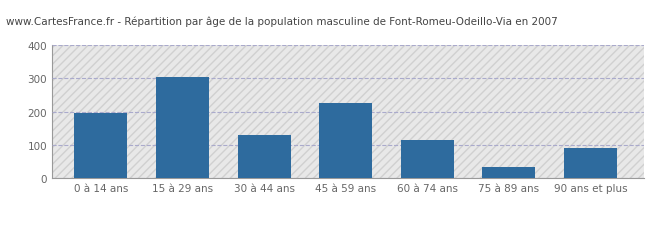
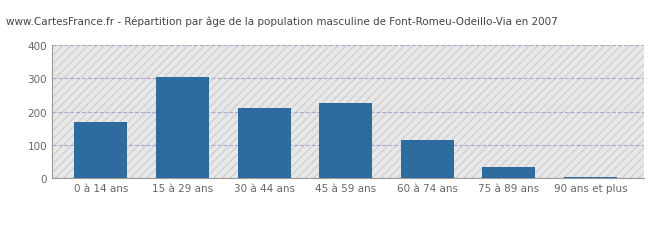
0 à 14 ans: 195 -> 170
30 à 44 ans: 130 -> 210
90 ans et plus: 90 -> 5
